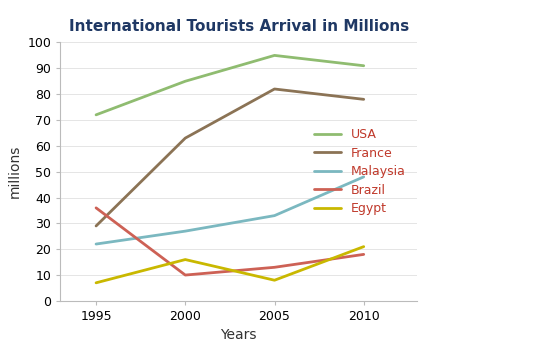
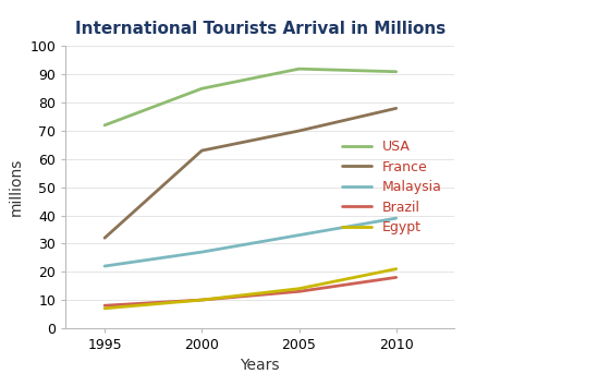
France/1995: 29 -> 32
Brazil/1995: 36 -> 8
Egypt/2000: 16 -> 10
USA/2005: 95 -> 92
France/2005: 82 -> 70
Egypt/2005: 8 -> 14
Malaysia/2010: 48 -> 39
